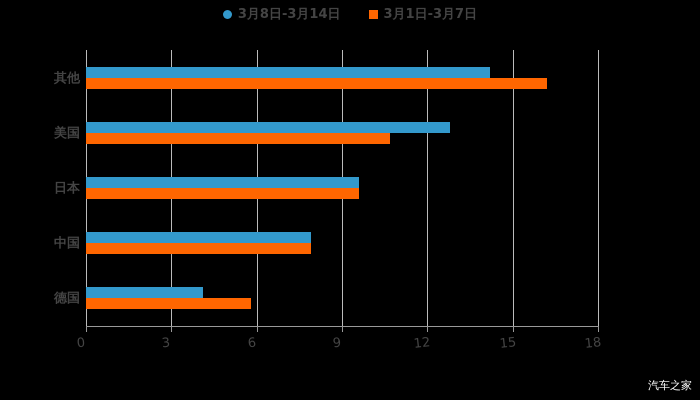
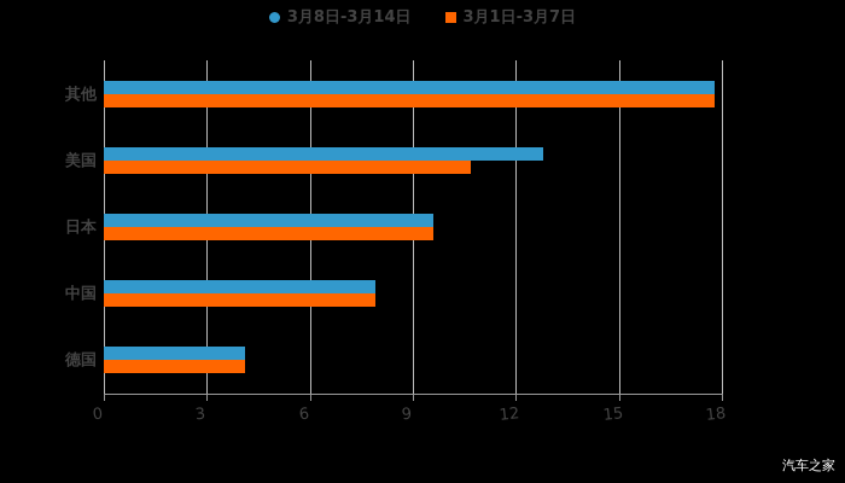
3月8日-3月14日/其他: 14.2 -> 17.8
3月1日-3月7日/其他: 16.2 -> 17.8
3月1日-3月7日/德国: 5.8 -> 4.1
